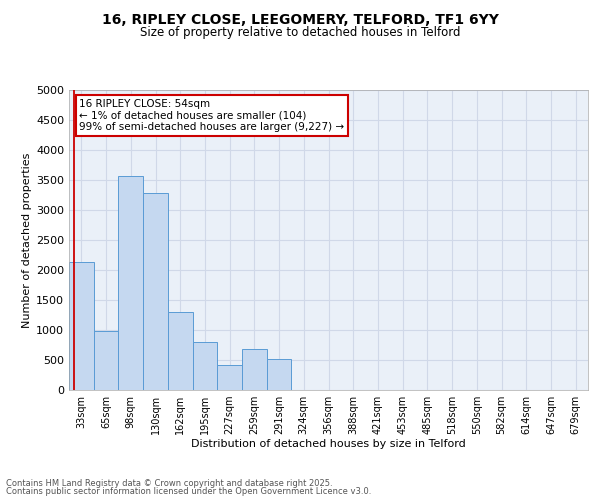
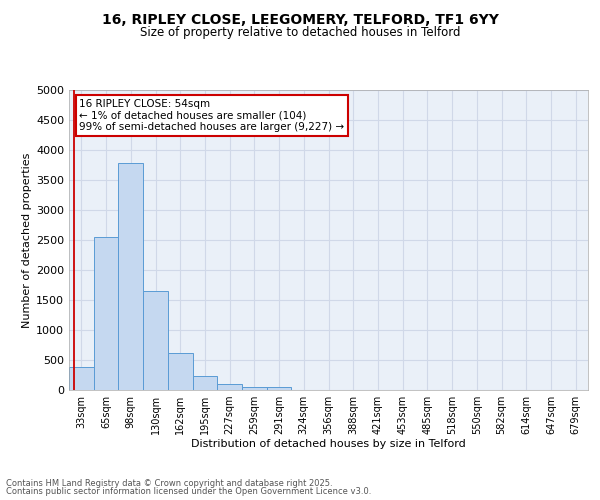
33sqm: 2140 -> 390
65sqm: 980 -> 2550
98sqm: 3560 -> 3780
130sqm: 3280 -> 1650
162sqm: 1300 -> 620
195sqm: 800 -> 230
227sqm: 420 -> 100
259sqm: 680 -> 40
291sqm: 520 -> 40
